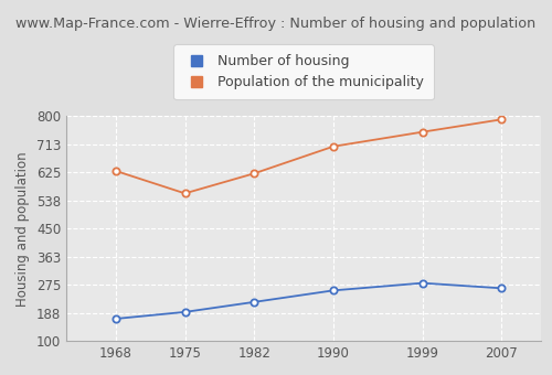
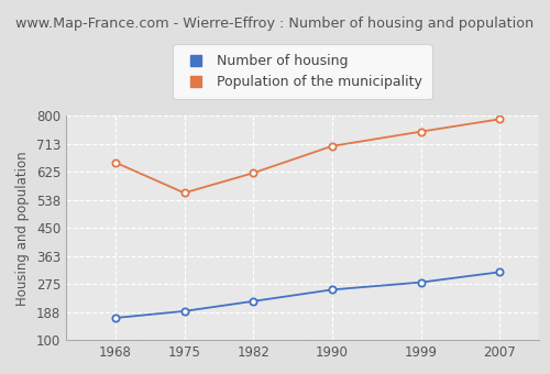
Population of the municipality/1968: 630 -> 655
Number of housing/2007: 265 -> 313
